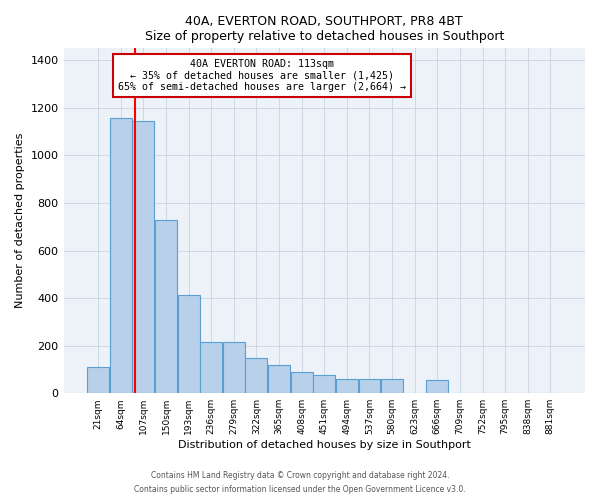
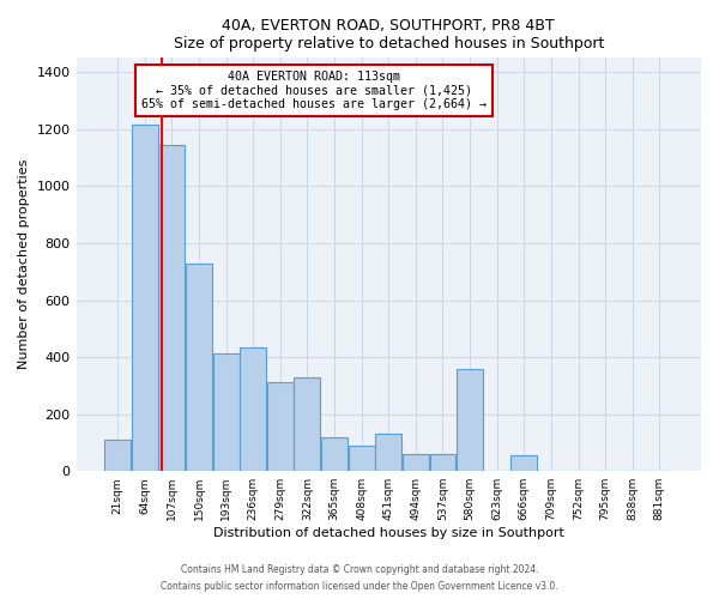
64sqm: 1155 -> 1215
236sqm: 215 -> 435
279sqm: 215 -> 310
322sqm: 148 -> 330
451sqm: 75 -> 130
580sqm: 60 -> 360
